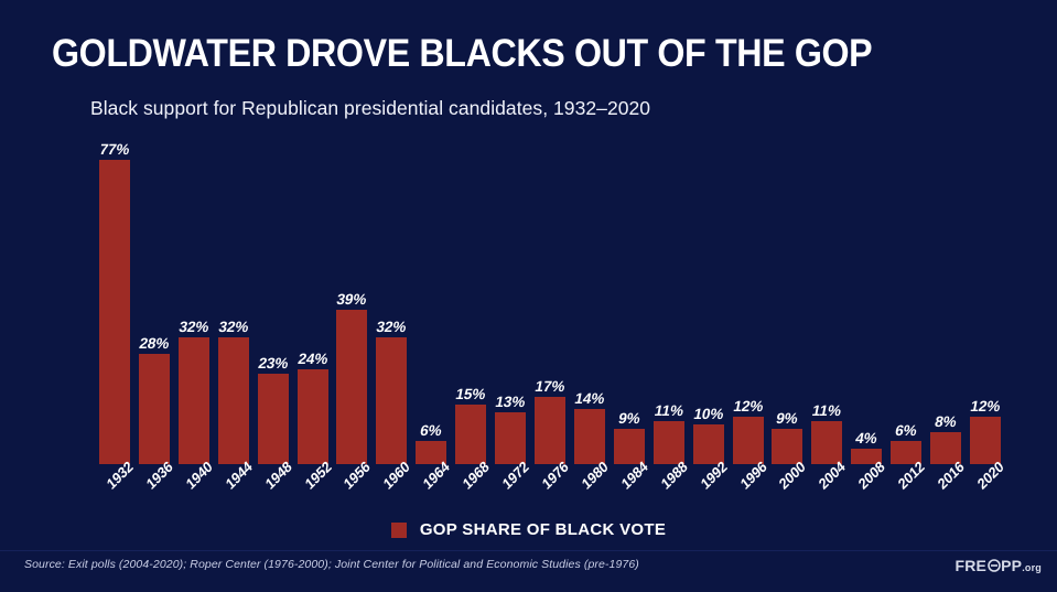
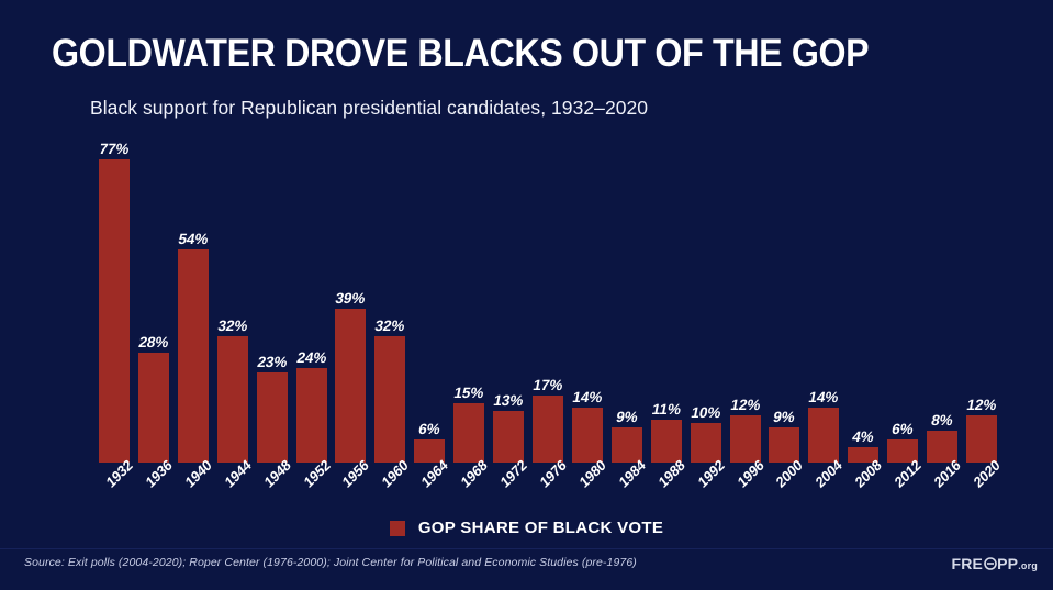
1940: 32% -> 54%
2004: 11% -> 14%
